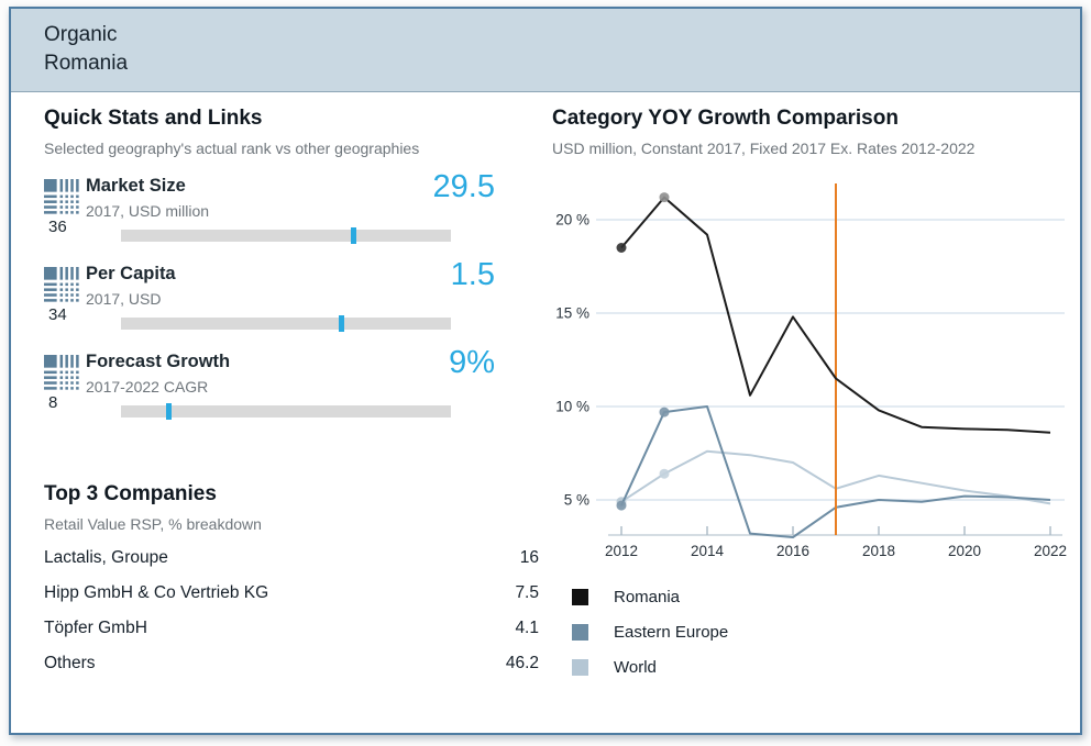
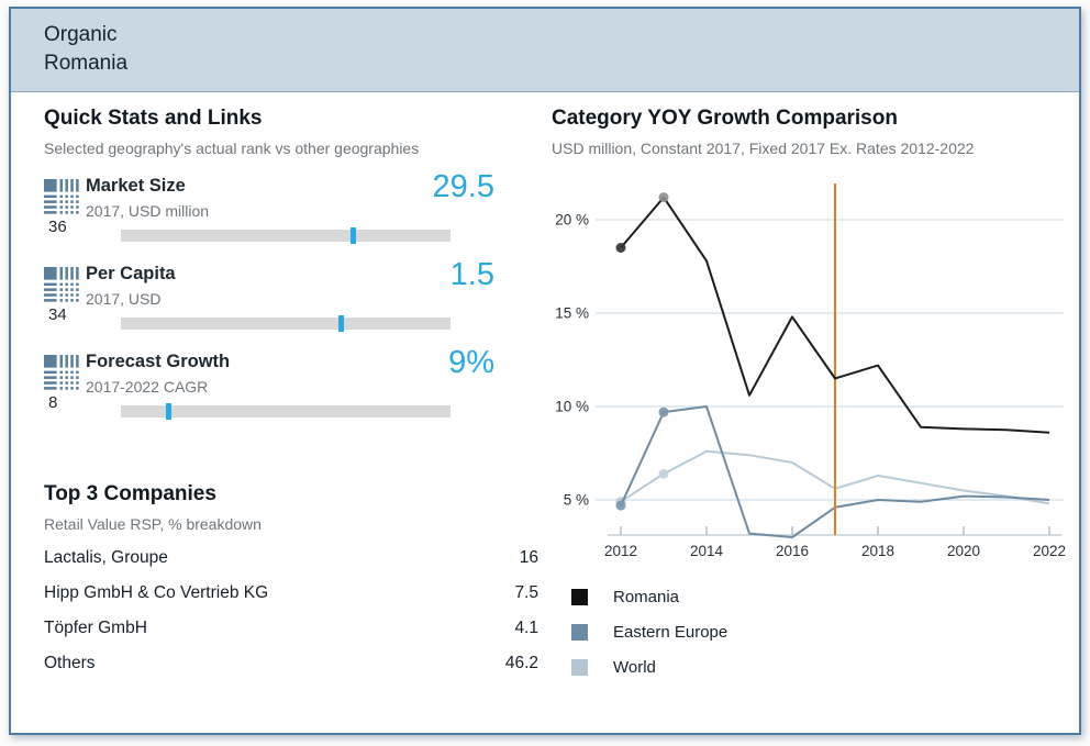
Romania/2014: 19.2% -> 17.8%
Romania/2018: 9.8% -> 12.2%
